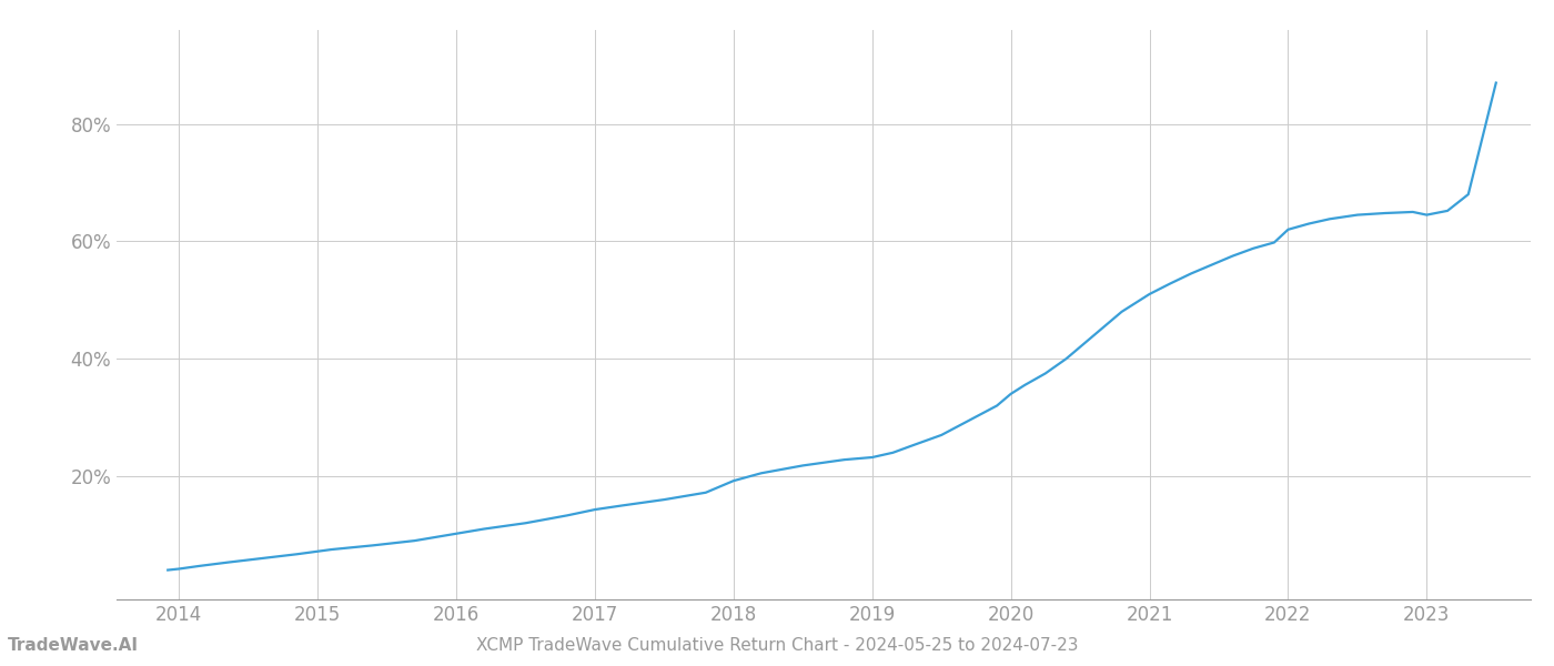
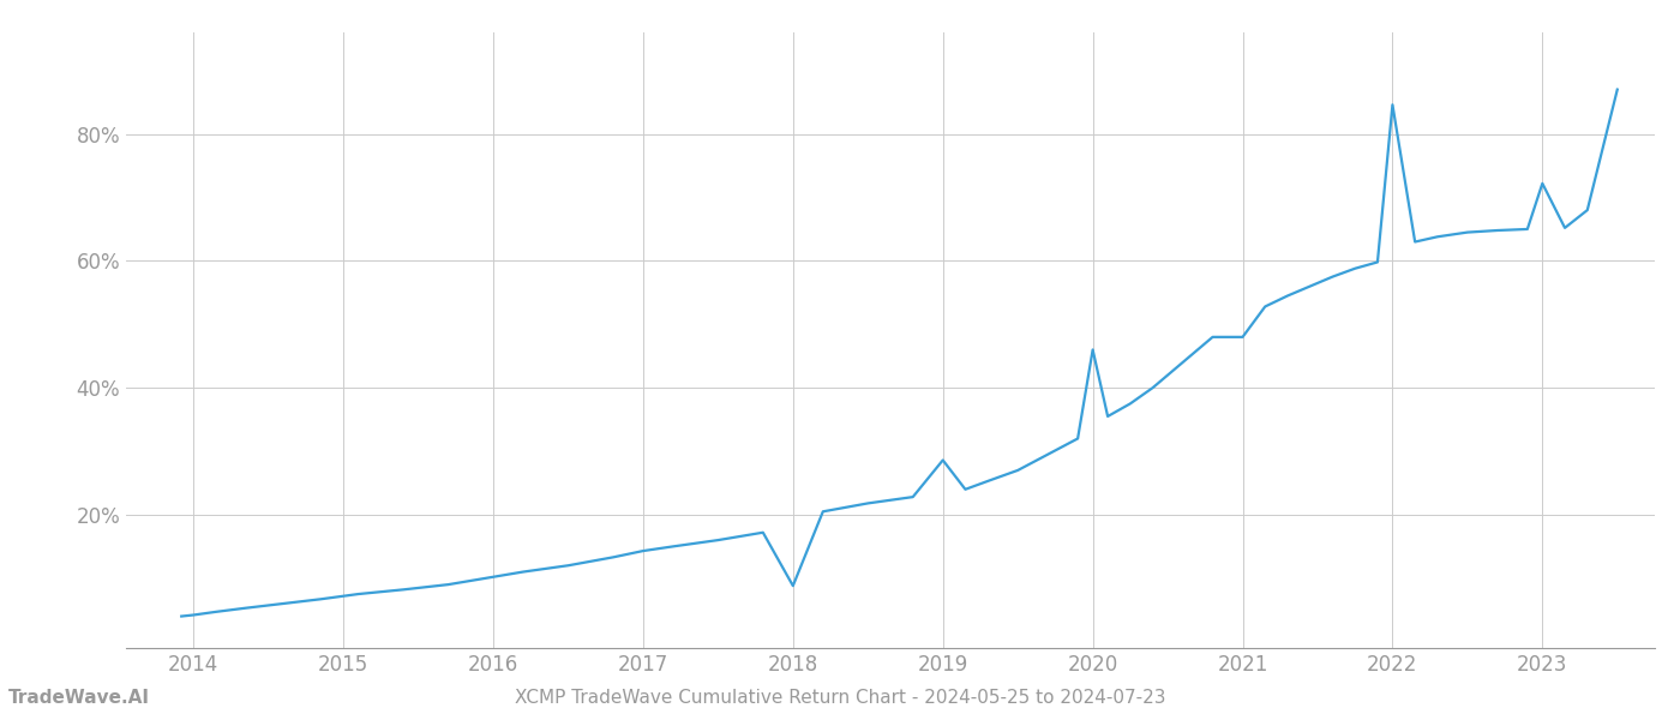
2018: 19.2% -> 8.8%
2019: 23.2% -> 28.6%
2020: 34.0% -> 46.0%
2021: 51.0% -> 48.0%
2022: 62.0% -> 84.6%
2023: 64.5% -> 72.2%
